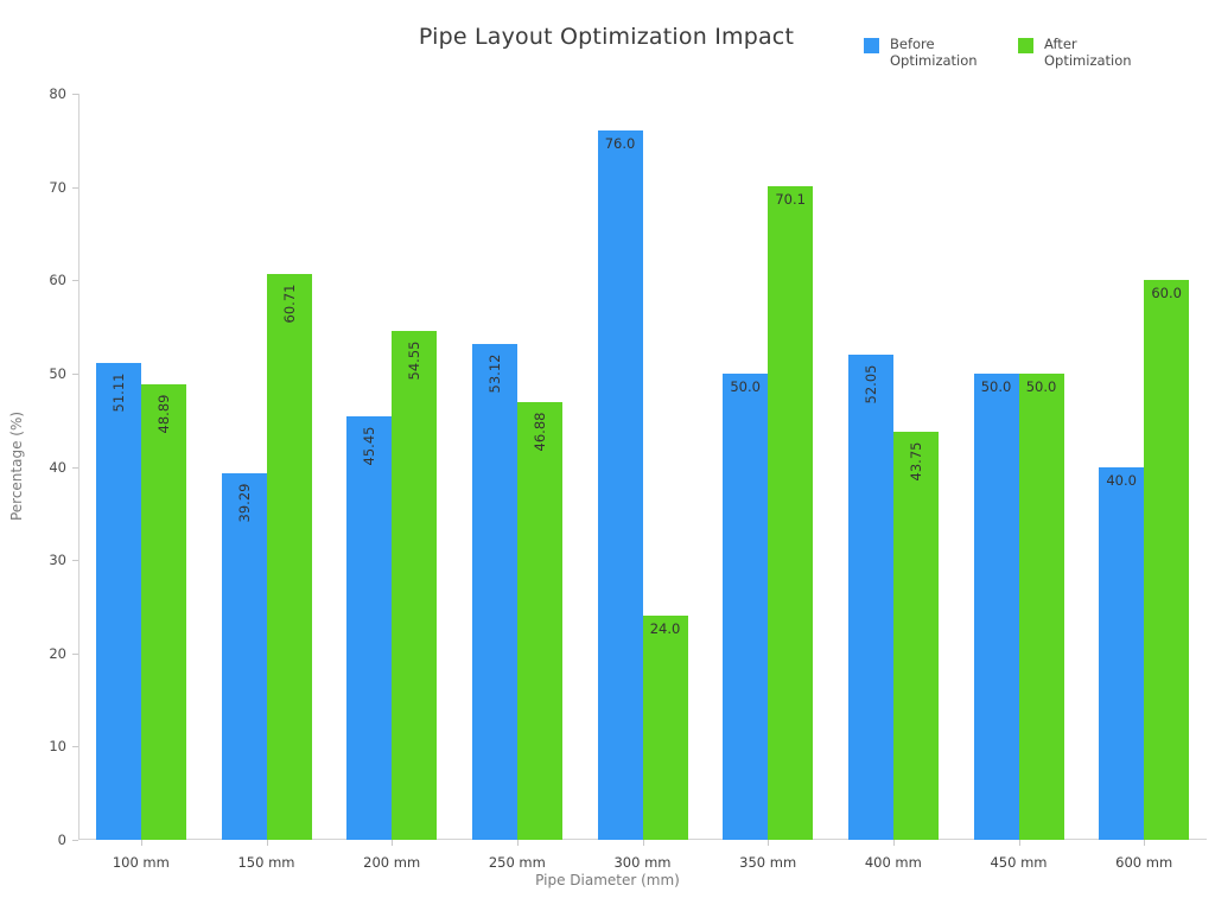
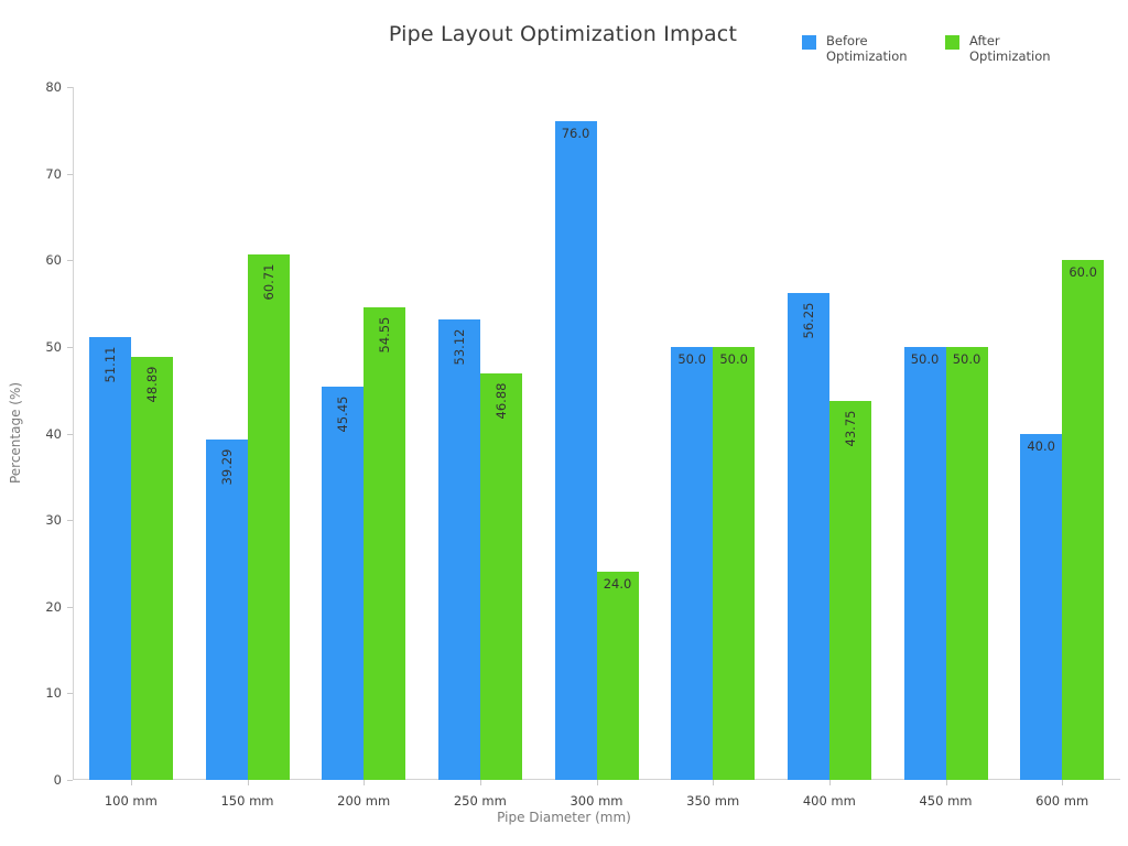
After Optimization/350 mm: 70.1 -> 50.0
Before Optimization/400 mm: 52.05 -> 56.25
